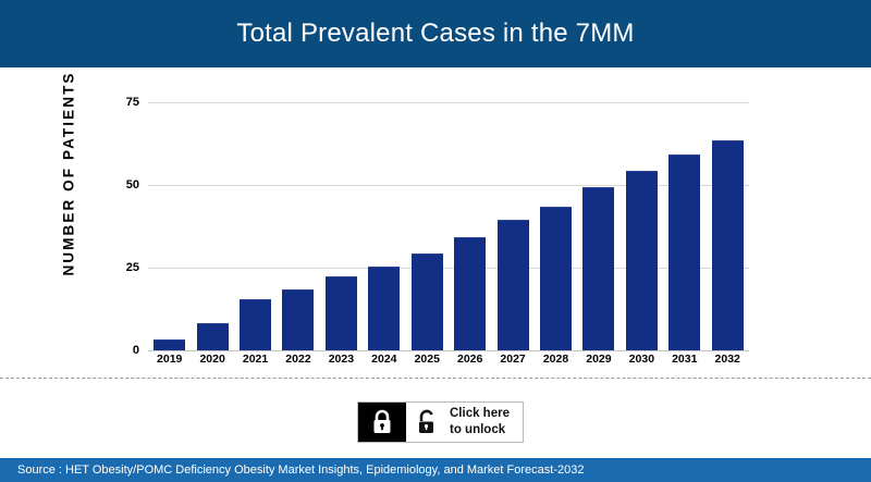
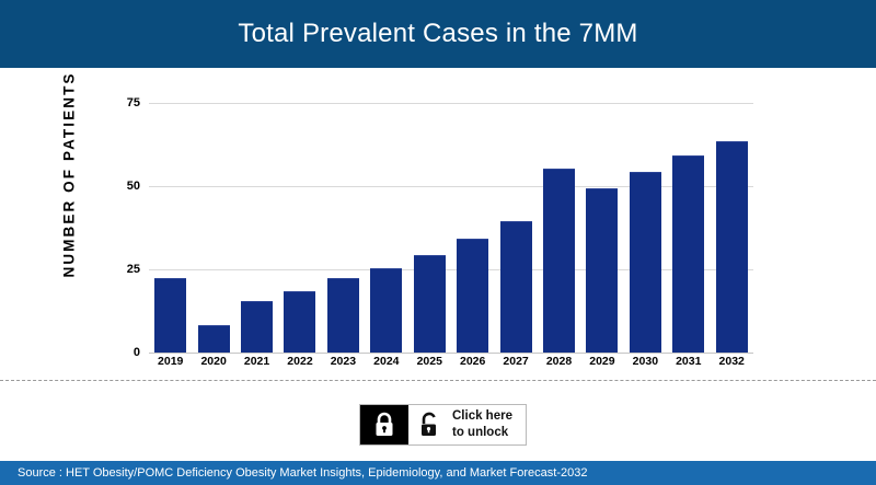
2019: 3 -> 22
2028: 43 -> 55
